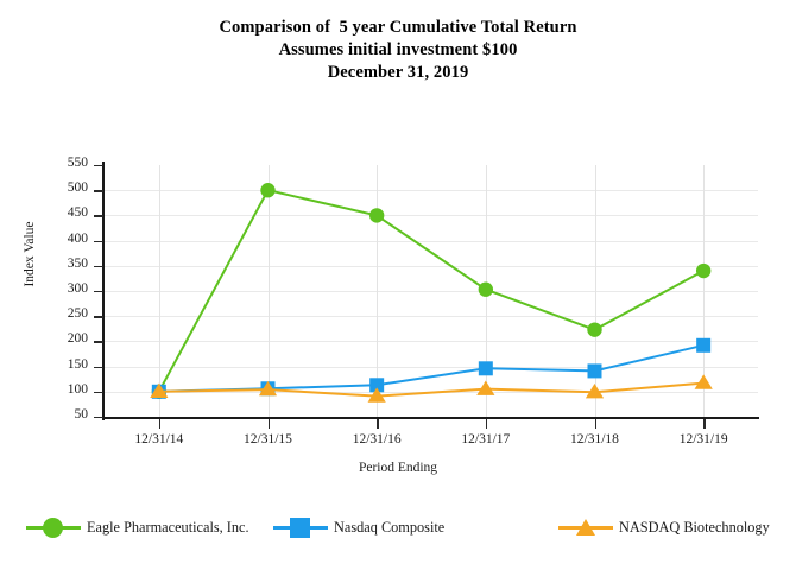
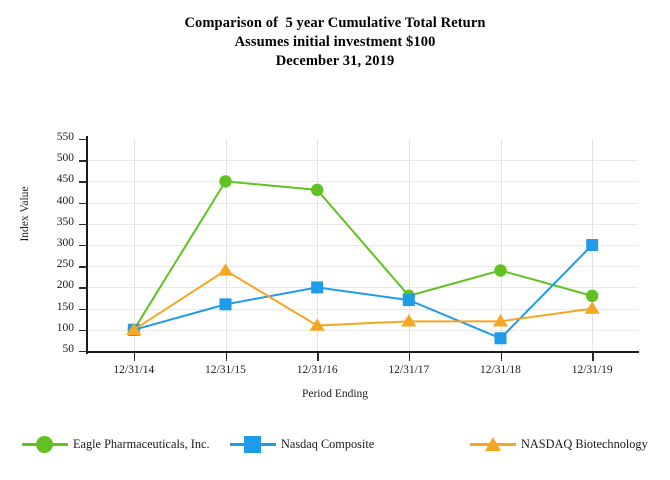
Eagle Pharmaceuticals, Inc./12/31/15: 500 -> 450
Nasdaq Composite/12/31/15: 110 -> 160
NASDAQ Biotechnology/12/31/15: 100 -> 240
Eagle Pharmaceuticals, Inc./12/31/16: 450 -> 430
Nasdaq Composite/12/31/16: 110 -> 200
NASDAQ Biotechnology/12/31/16: 90 -> 110
Eagle Pharmaceuticals, Inc./12/31/17: 300 -> 180
Nasdaq Composite/12/31/17: 150 -> 170
NASDAQ Biotechnology/12/31/17: 100 -> 120
Eagle Pharmaceuticals, Inc./12/31/18: 220 -> 240
Nasdaq Composite/12/31/18: 140 -> 80
NASDAQ Biotechnology/12/31/18: 100 -> 120
Eagle Pharmaceuticals, Inc./12/31/19: 340 -> 180
Nasdaq Composite/12/31/19: 190 -> 300
NASDAQ Biotechnology/12/31/19: 120 -> 150
